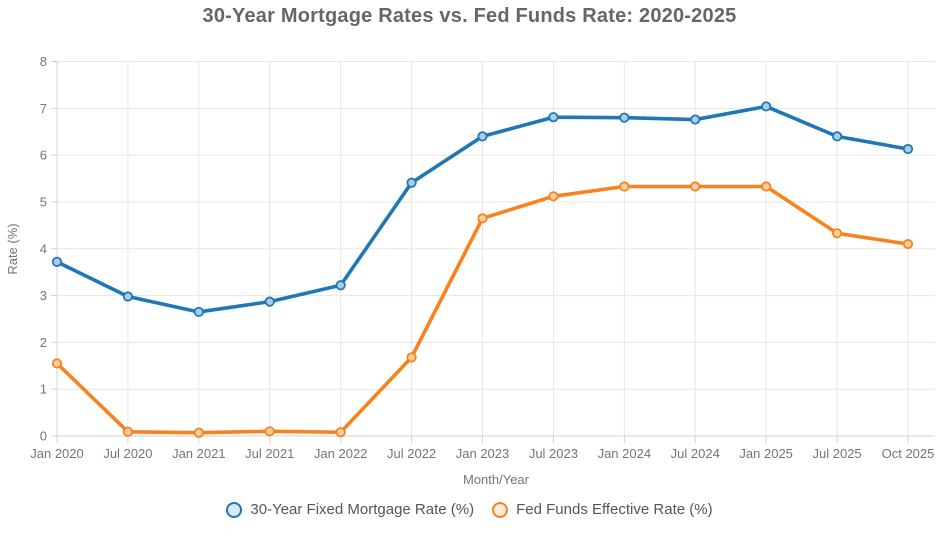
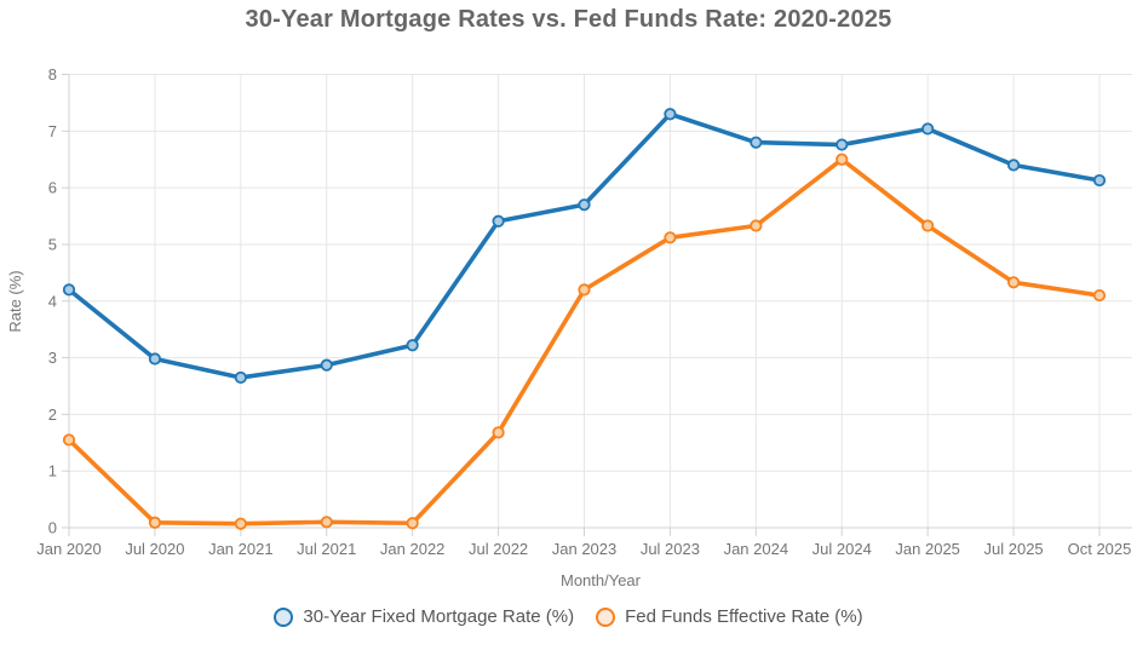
30-Year Fixed Mortgage Rate (%)/Jan 2020: 3.7 -> 4.2
30-Year Fixed Mortgage Rate (%)/Jan 2023: 6.4 -> 5.7
Fed Funds Effective Rate (%)/Jan 2023: 4.7 -> 4.2
30-Year Fixed Mortgage Rate (%)/Jul 2023: 6.8 -> 7.3
Fed Funds Effective Rate (%)/Jul 2024: 5.3 -> 6.5
